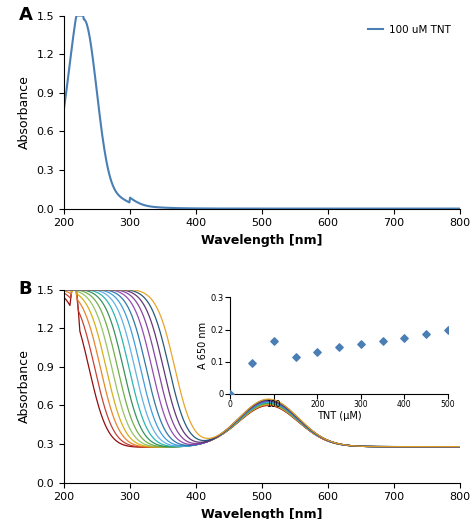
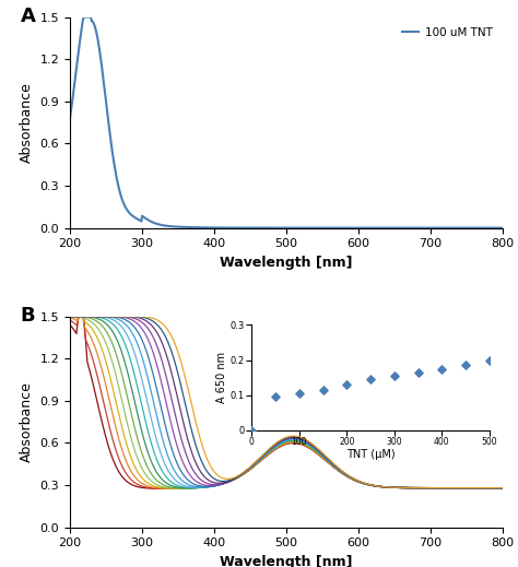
100: 0.165 -> 0.105
